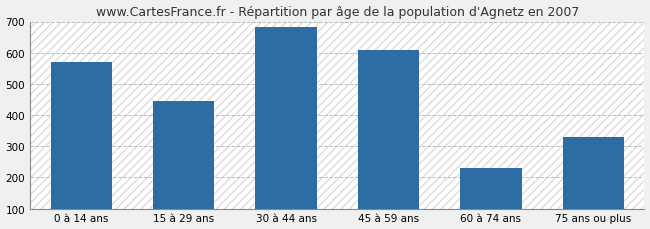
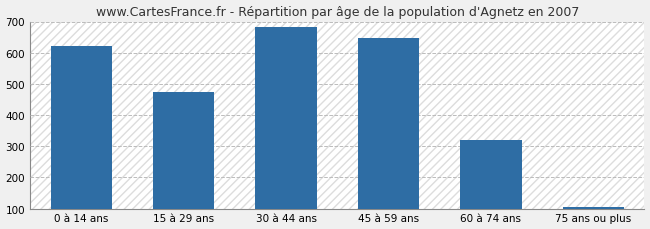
0 à 14 ans: 570 -> 620
15 à 29 ans: 445 -> 473
45 à 59 ans: 610 -> 647
60 à 74 ans: 230 -> 320
75 ans ou plus: 330 -> 104
